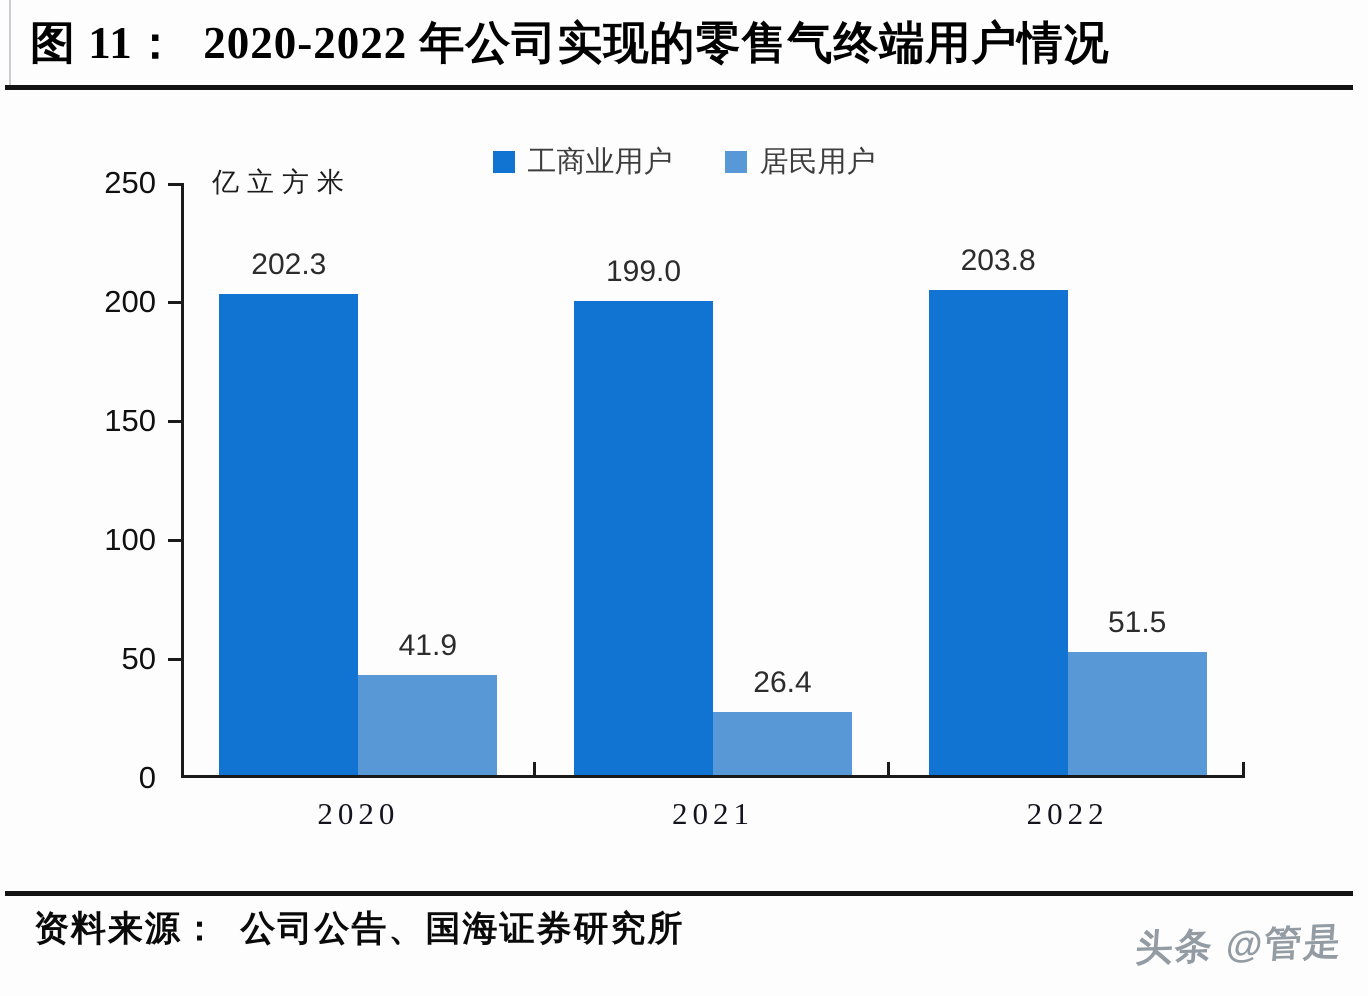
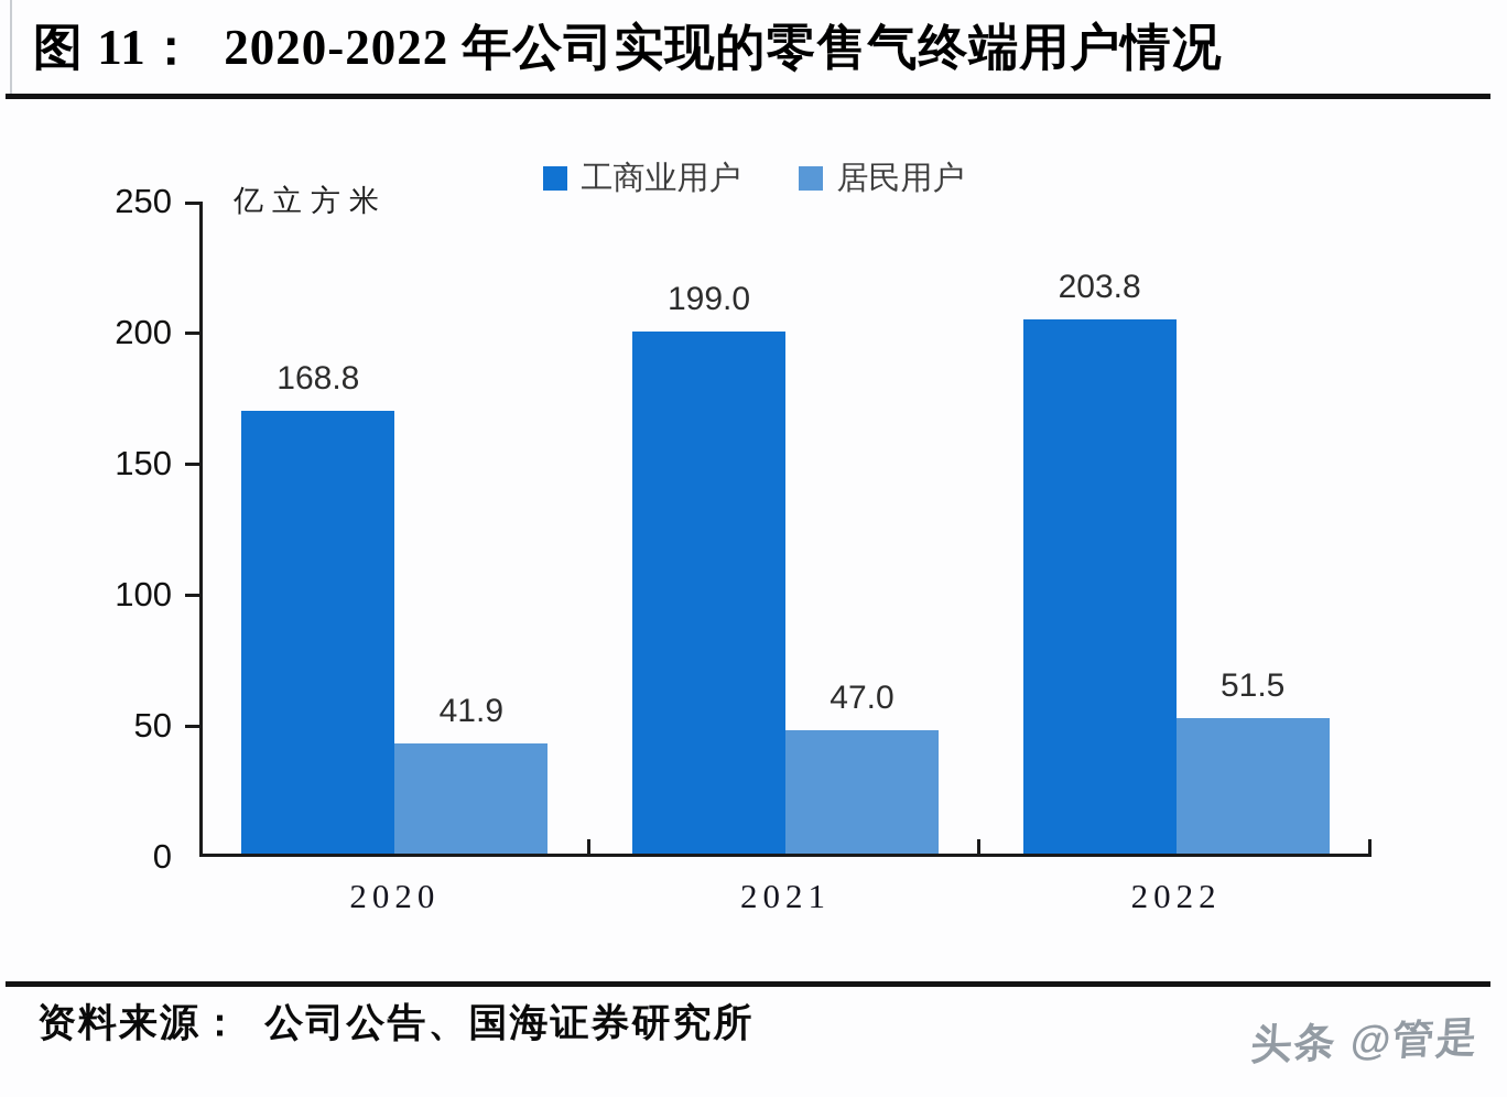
工商业用户/2020: 202.3 -> 168.8
居民用户/2021: 26.4 -> 47.0
